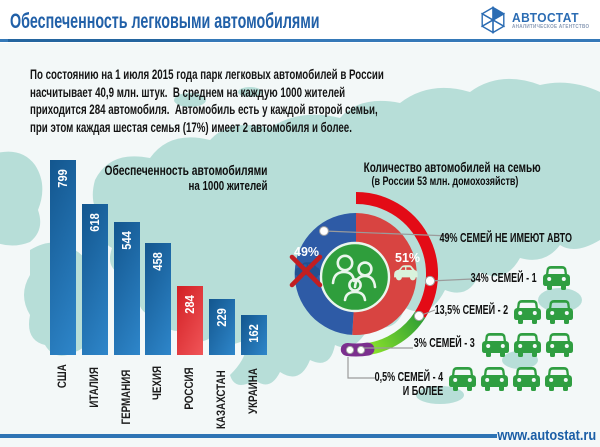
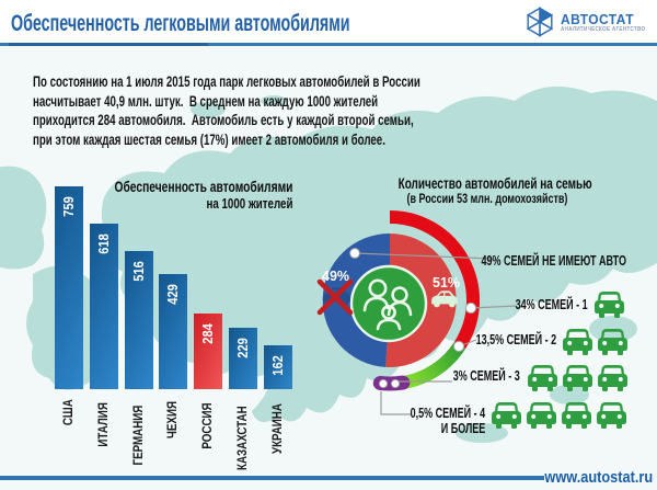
Обеспеченность автомобилями/США: 799 -> 759
Обеспеченность автомобилями/ГЕРМАНИЯ: 544 -> 516
Обеспеченность автомобилями/ЧЕХИЯ: 458 -> 429
